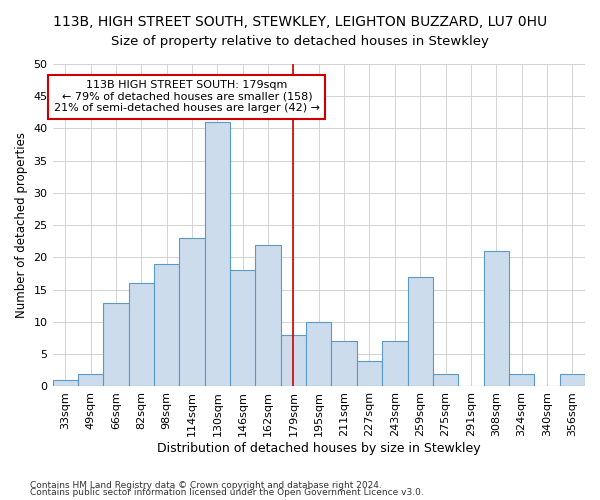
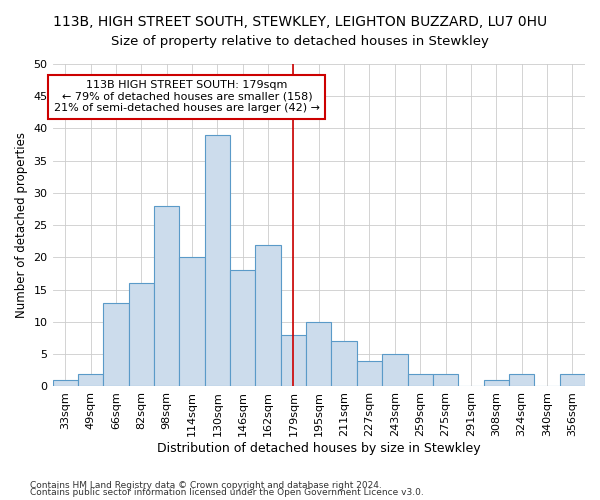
98sqm: 19 -> 28
114sqm: 23 -> 20
130sqm: 41 -> 39
243sqm: 7 -> 5
259sqm: 17 -> 2
308sqm: 21 -> 1
